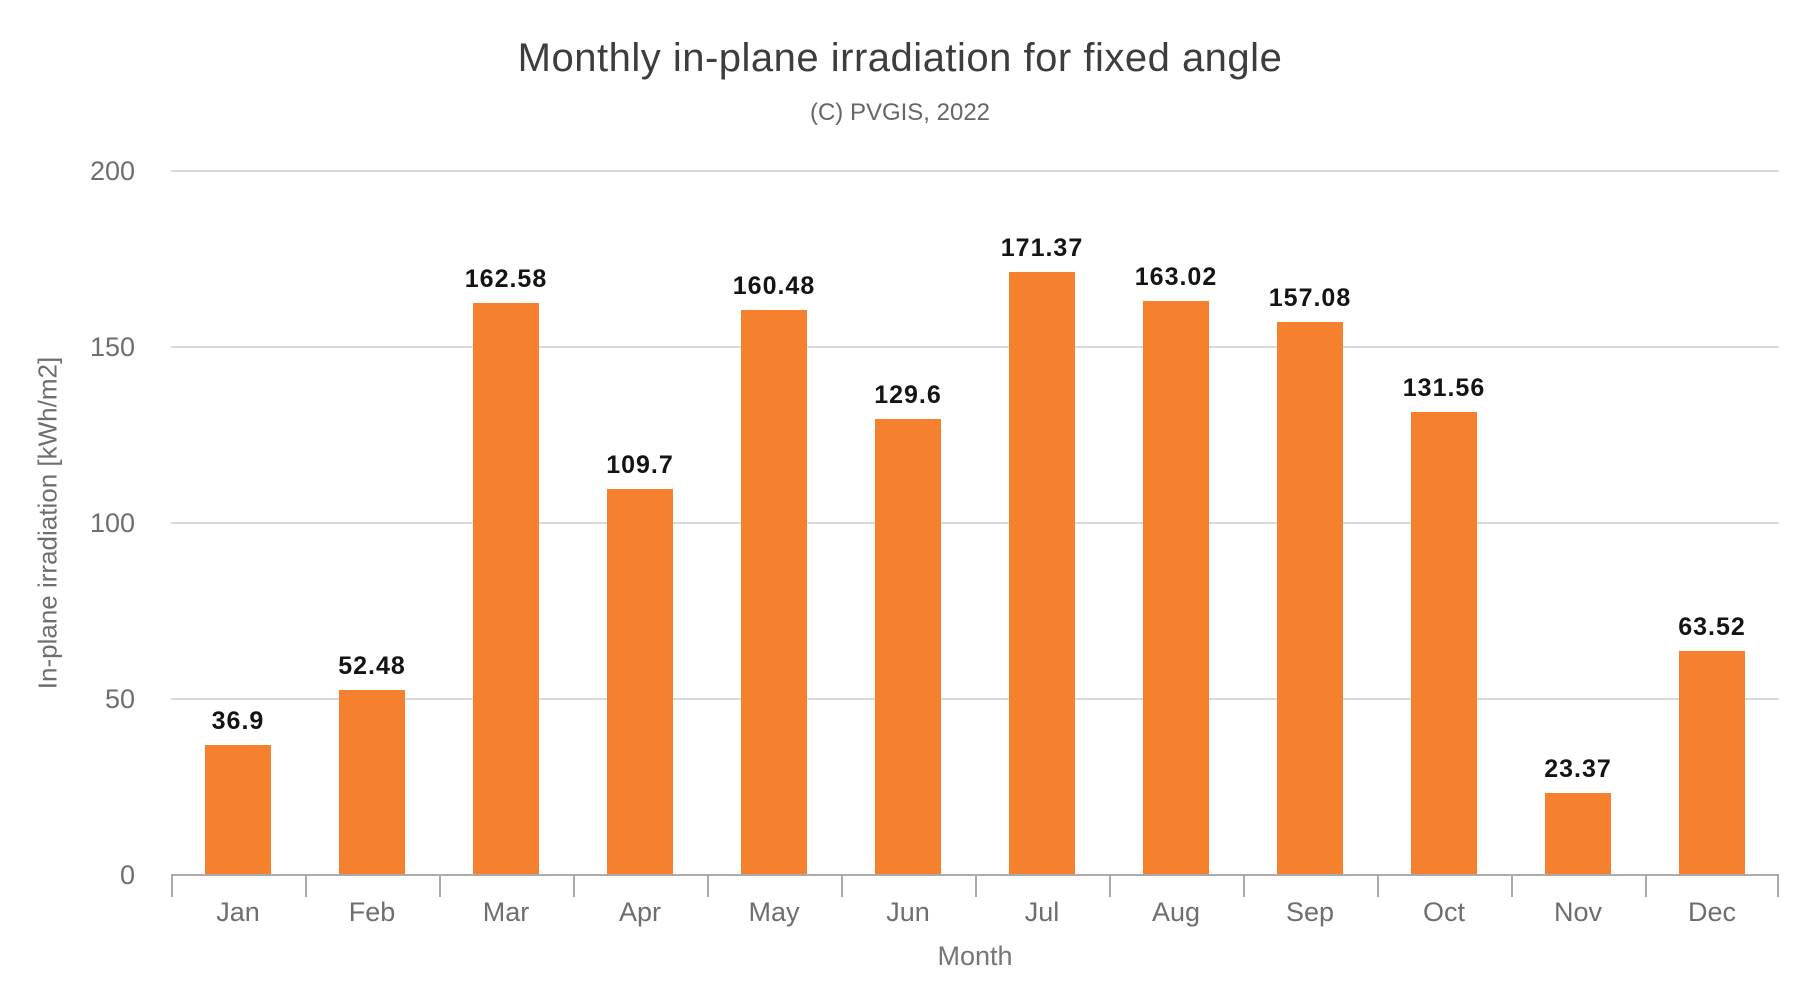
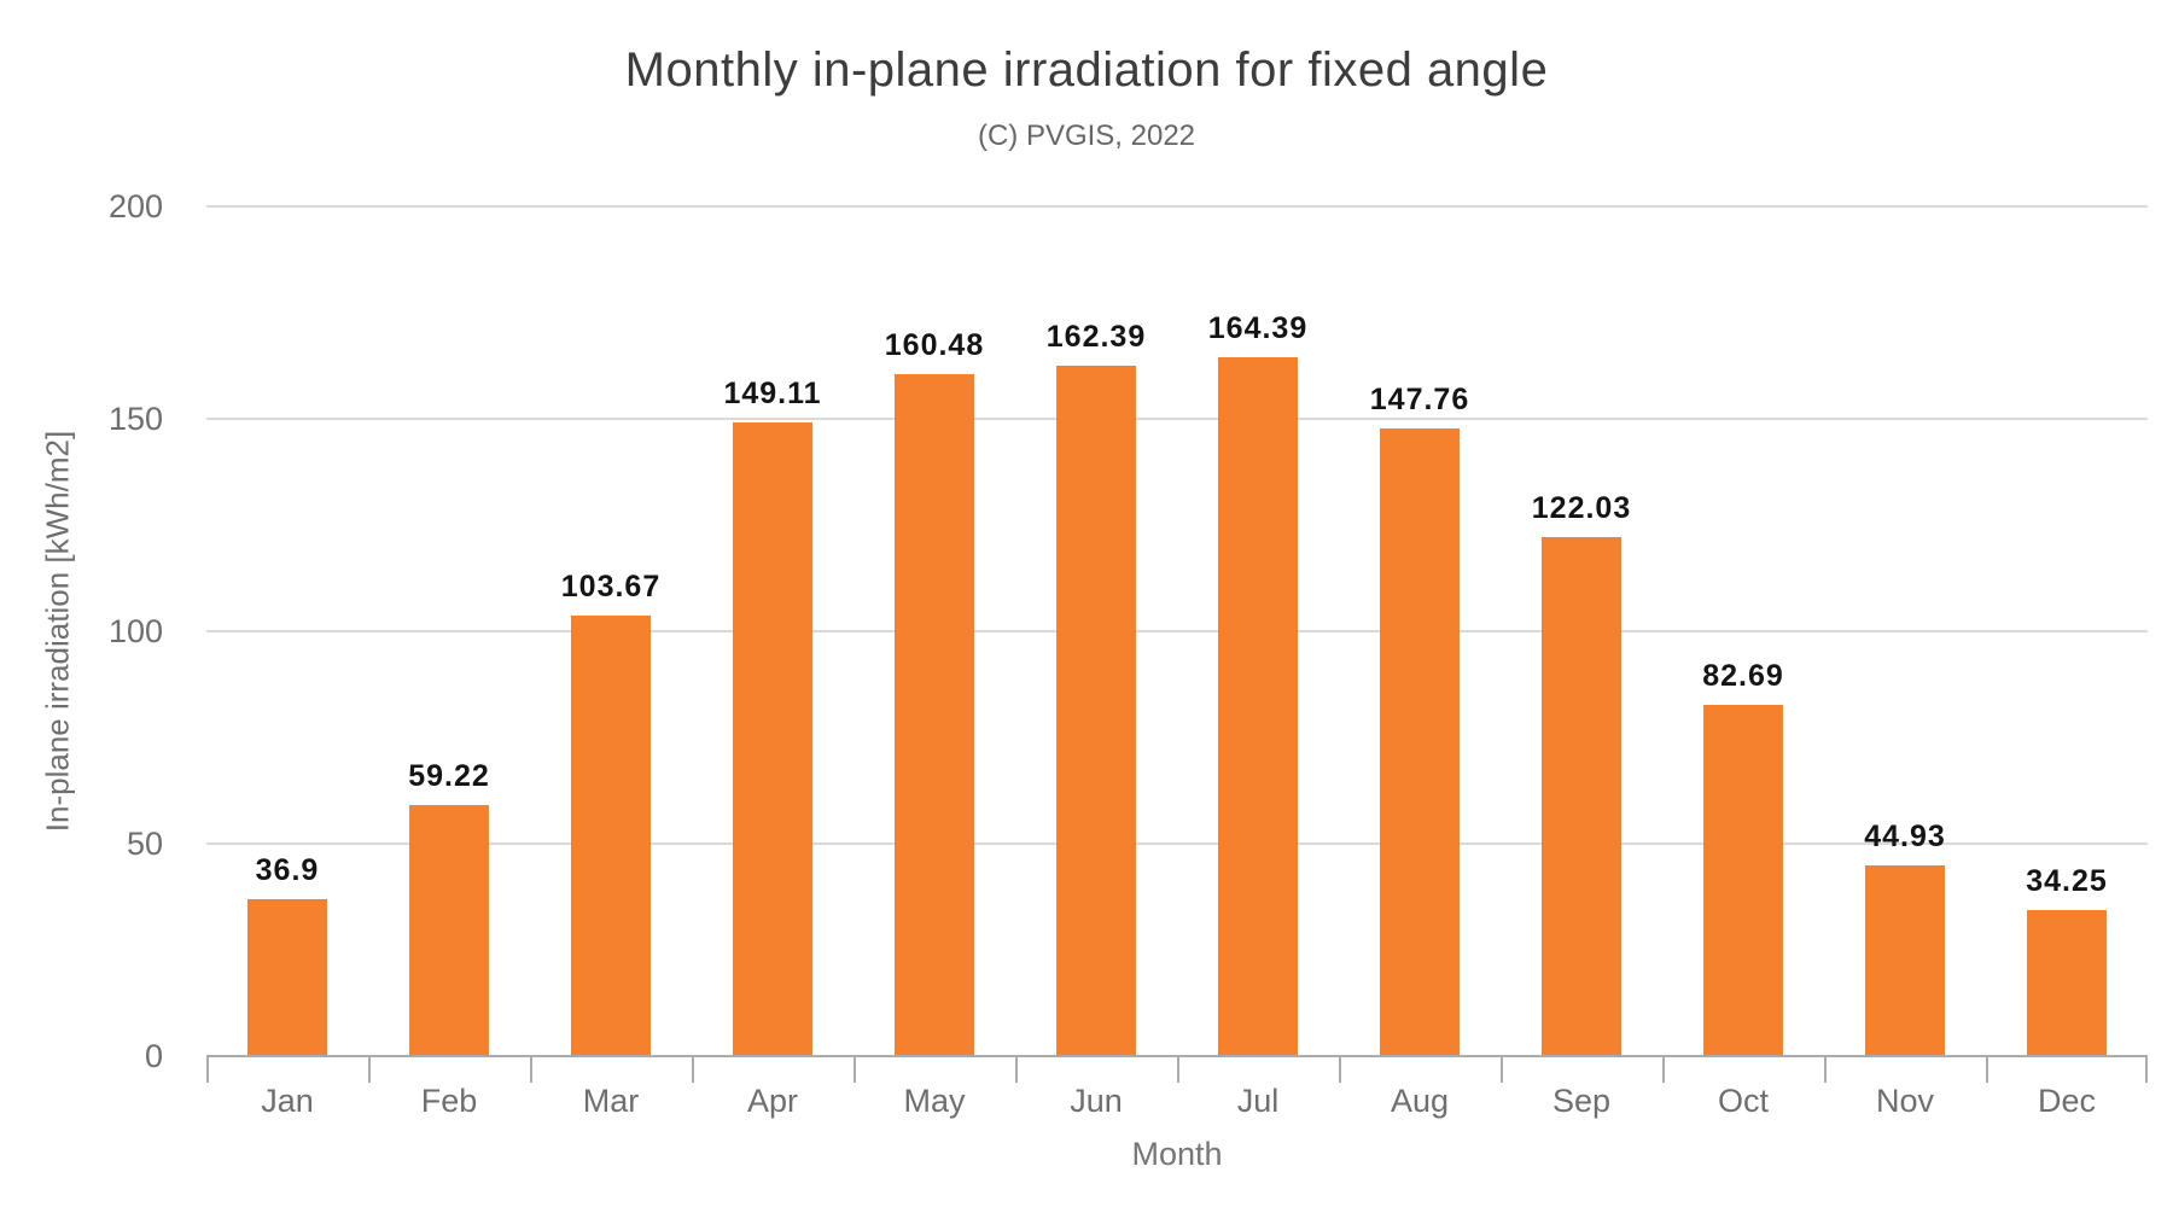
Feb: 52.48 -> 59.22
Mar: 162.58 -> 103.67
Apr: 109.7 -> 149.11
Jun: 129.6 -> 162.39
Jul: 171.37 -> 164.39
Aug: 163.02 -> 147.76
Sep: 157.08 -> 122.03
Oct: 131.56 -> 82.69
Nov: 23.37 -> 44.93
Dec: 63.52 -> 34.25
